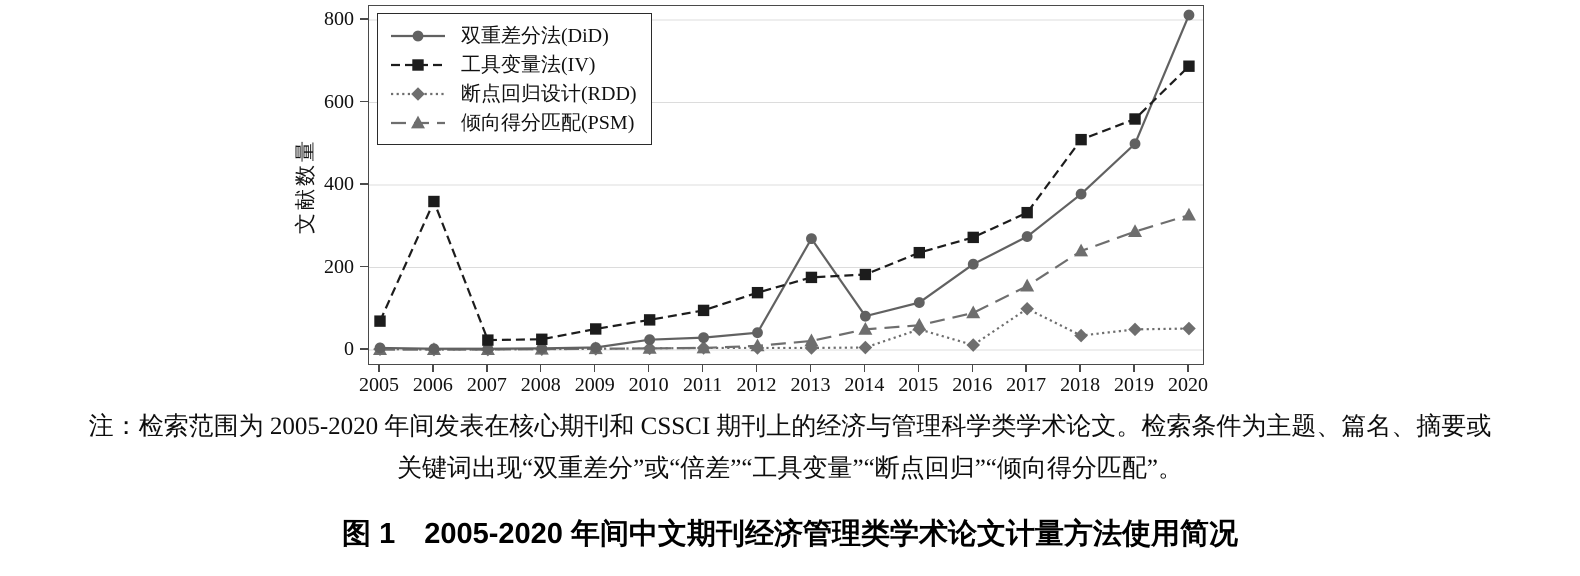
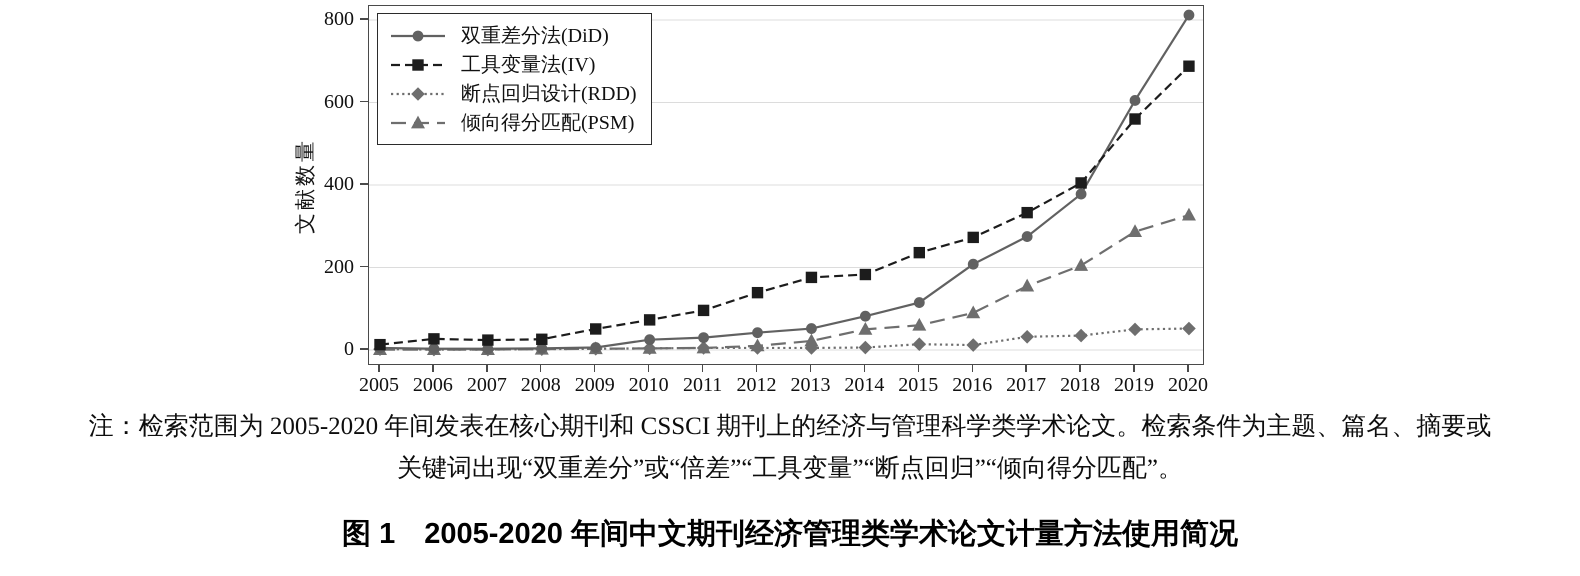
工具变量法(IV)/2005: 70 -> 10
工具变量法(IV)/2006: 360 -> 30
双重差分法(DiD)/2013: 270 -> 50
断点回归设计(RDD)/2015: 50 -> 10
断点回归设计(RDD)/2017: 100 -> 30
工具变量法(IV)/2018: 510 -> 400
倾向得分匹配(PSM)/2018: 240 -> 200
双重差分法(DiD)/2019: 500 -> 600
